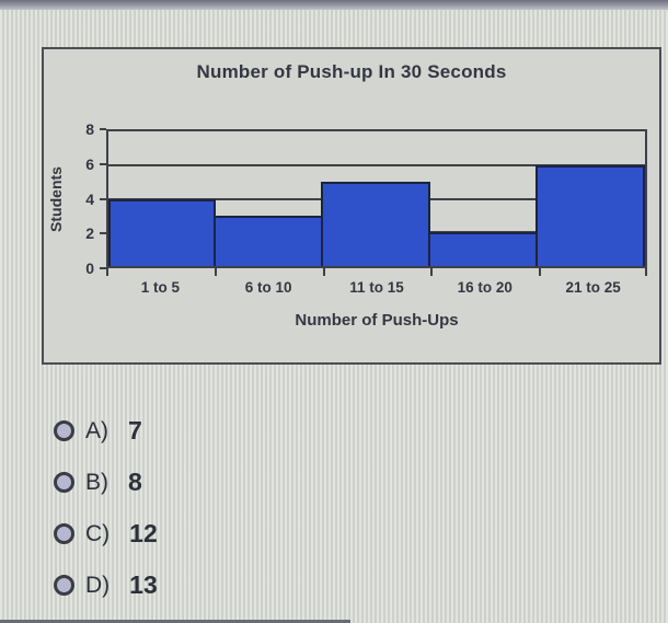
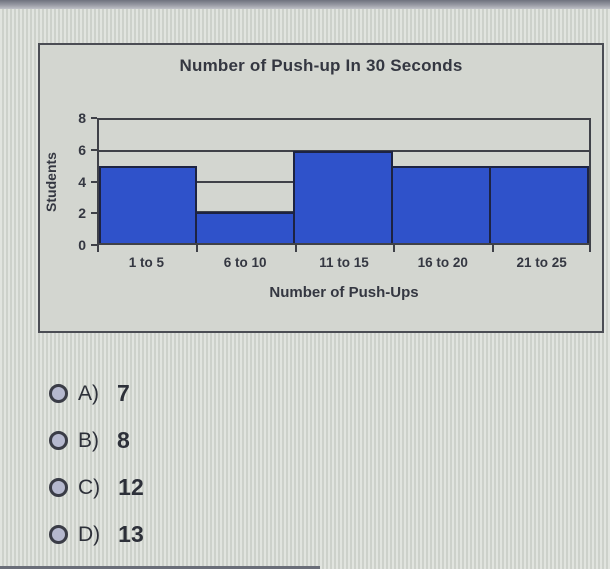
1 to 5: 4 -> 5
6 to 10: 3 -> 2
11 to 15: 5 -> 6
16 to 20: 2 -> 5
21 to 25: 6 -> 5
